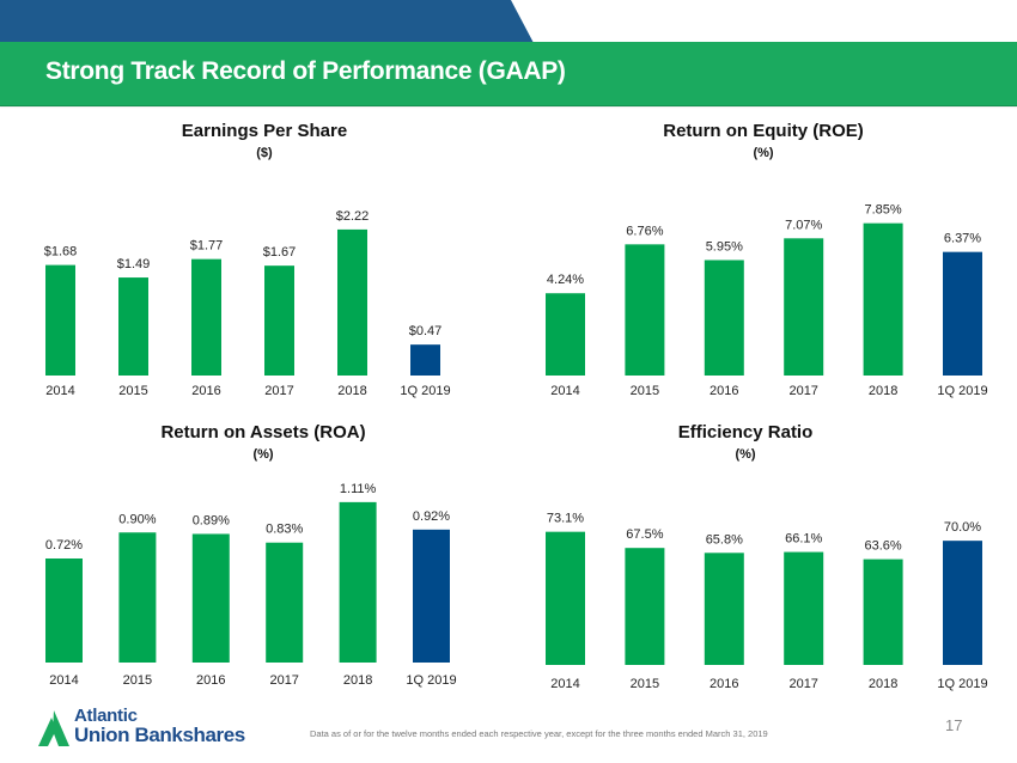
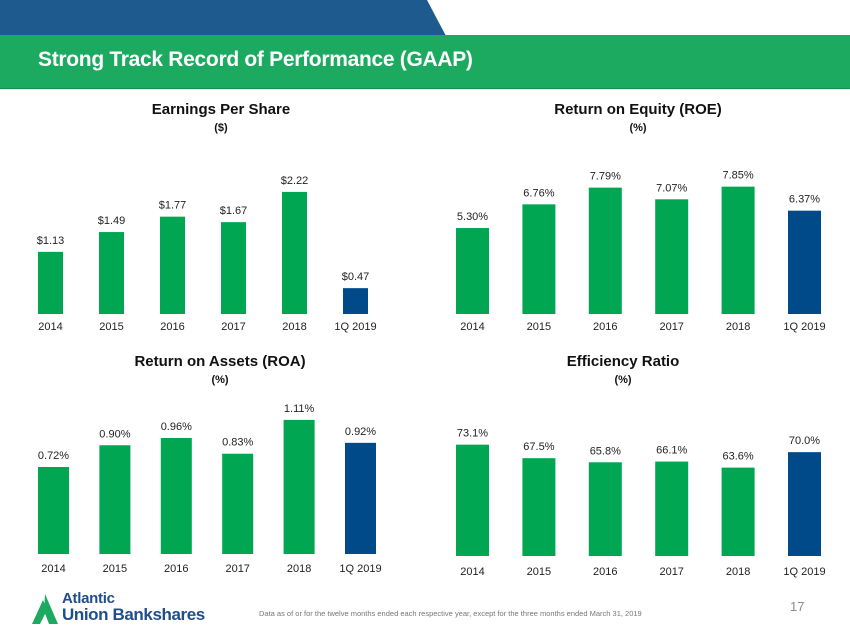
Earnings Per Share/2014: $1.68 -> $1.13
Return on Equity (ROE)/2014: 4.24% -> 5.30%
Return on Equity (ROE)/2016: 5.95% -> 7.79%
Return on Assets (ROA)/2016: 0.89% -> 0.96%
